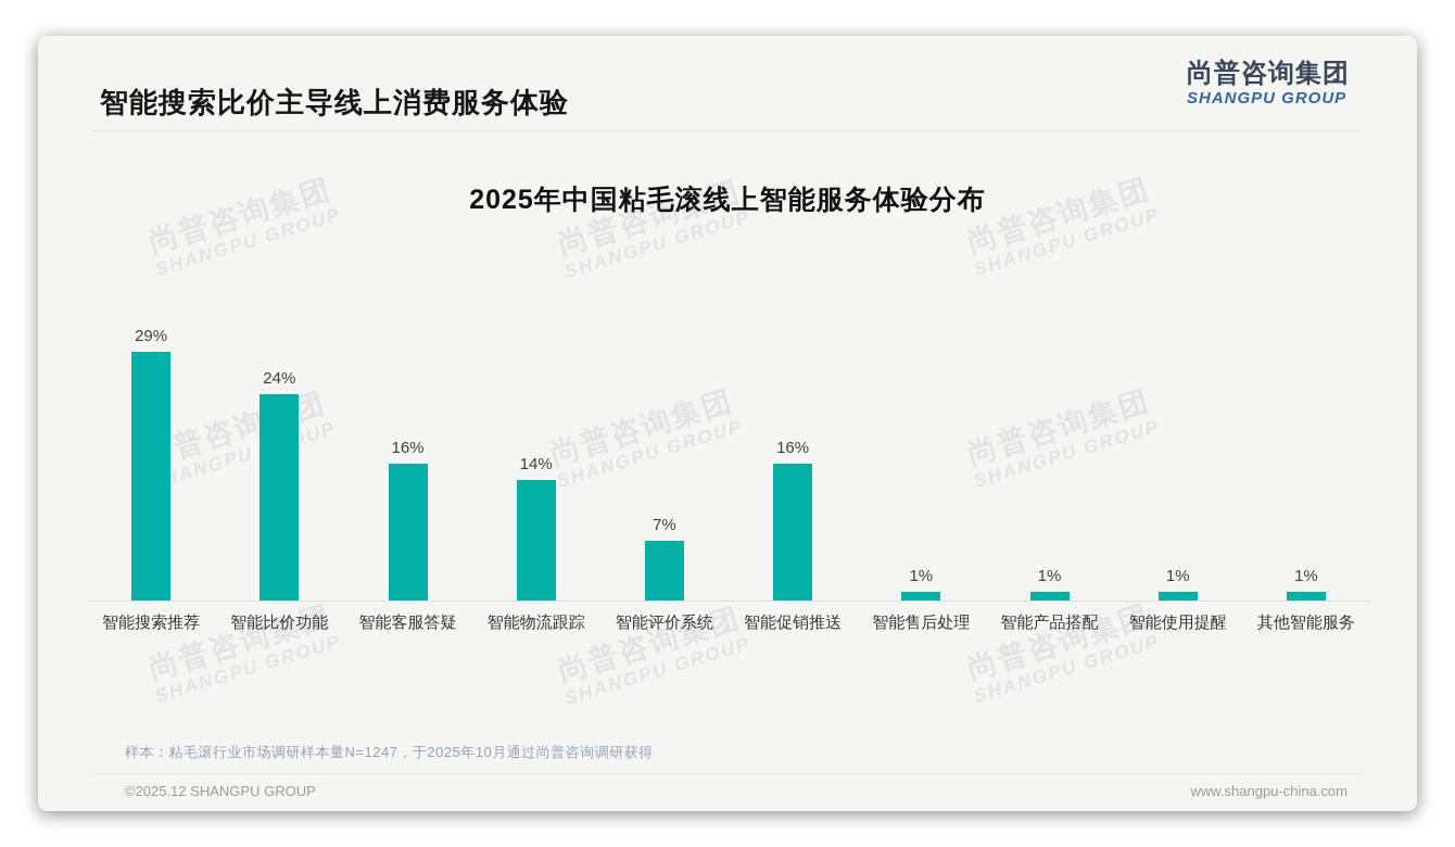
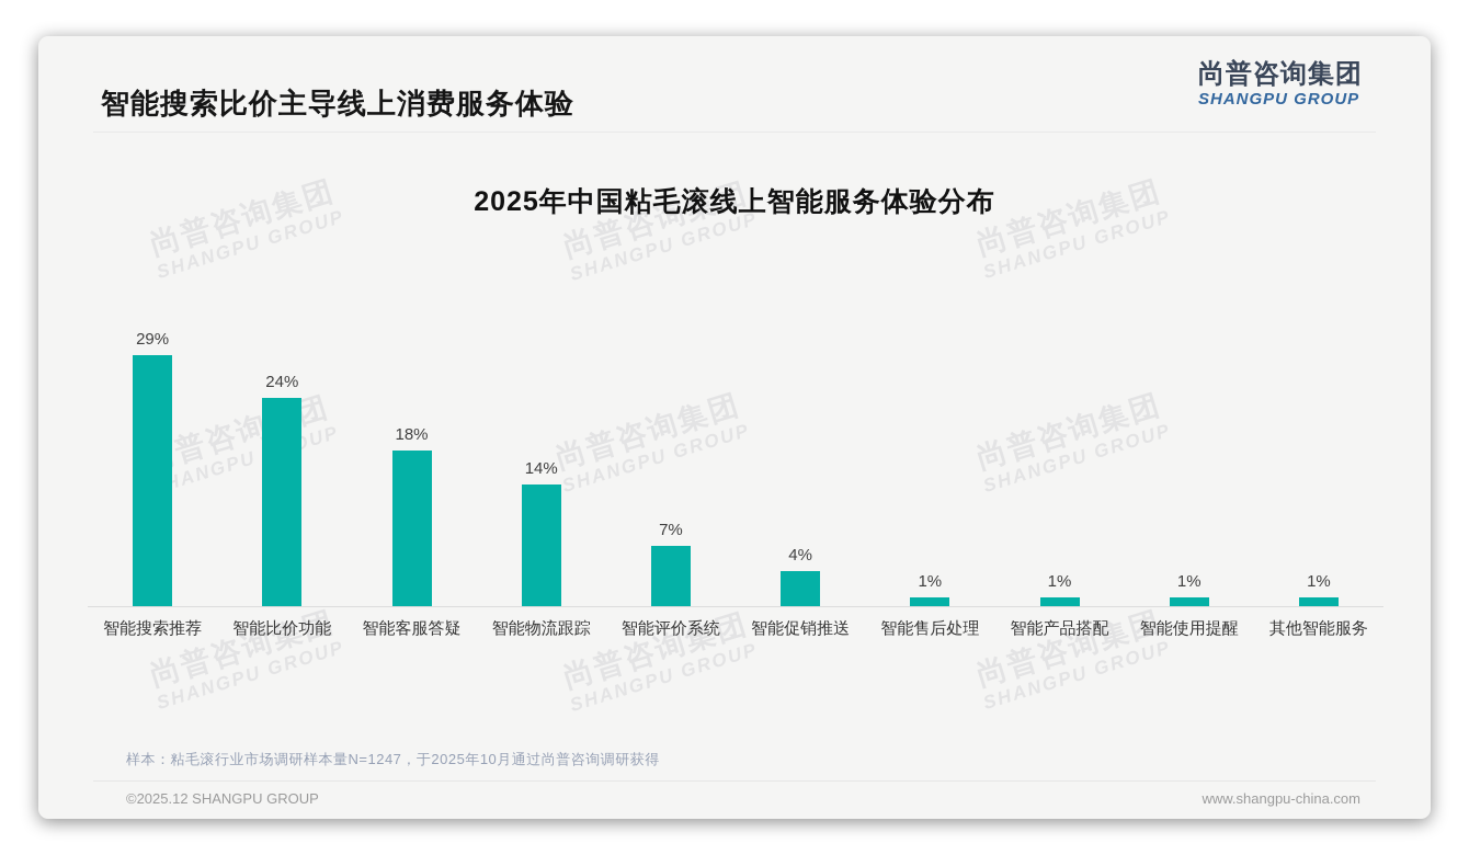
智能客服答疑: 16% -> 18%
智能促销推送: 16% -> 4%
